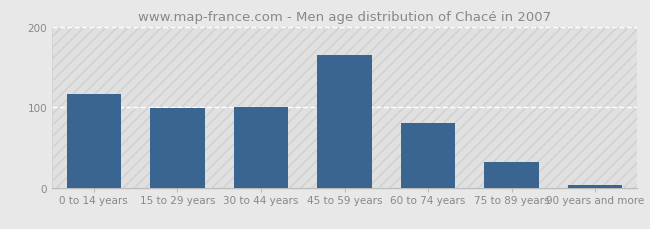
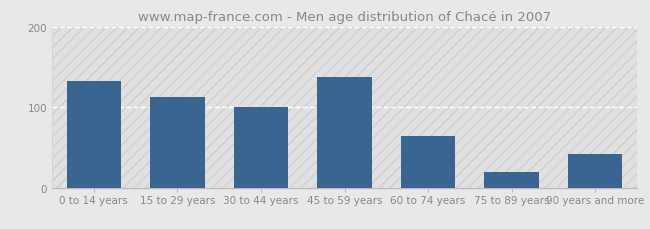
0 to 14 years: 116 -> 132
15 to 29 years: 99 -> 112
45 to 59 years: 165 -> 138
60 to 74 years: 80 -> 64
75 to 89 years: 32 -> 20
90 years and more: 3 -> 42
